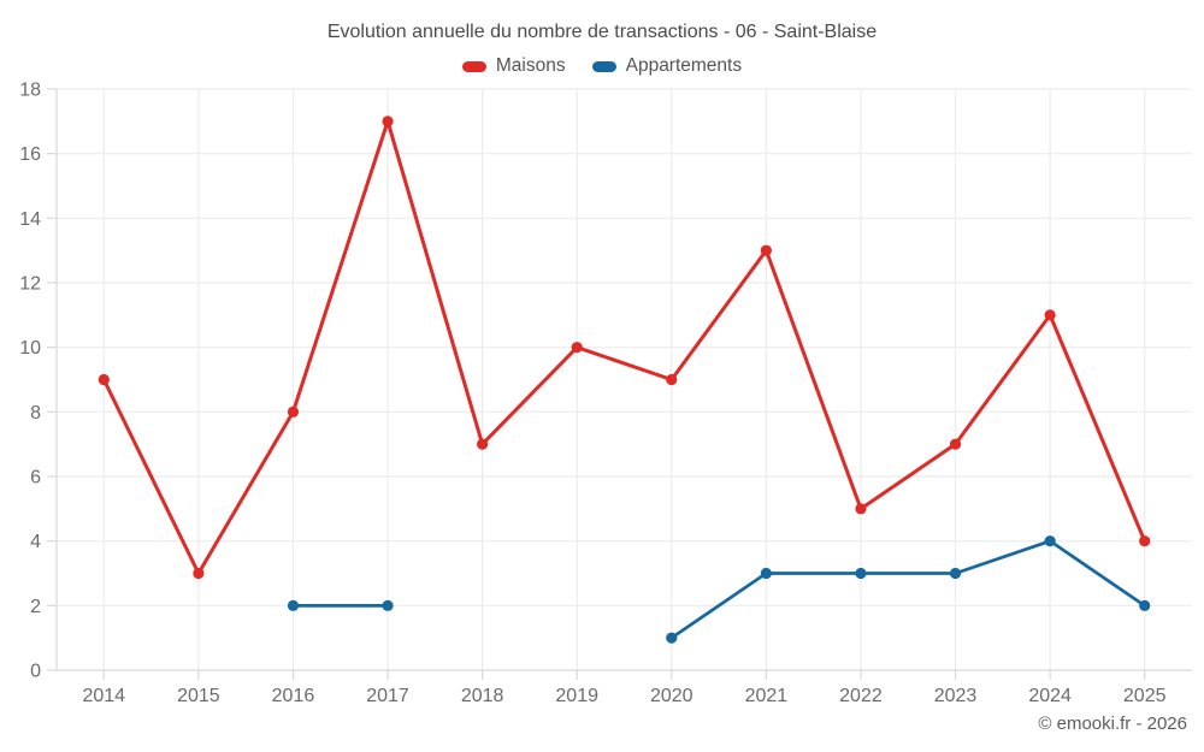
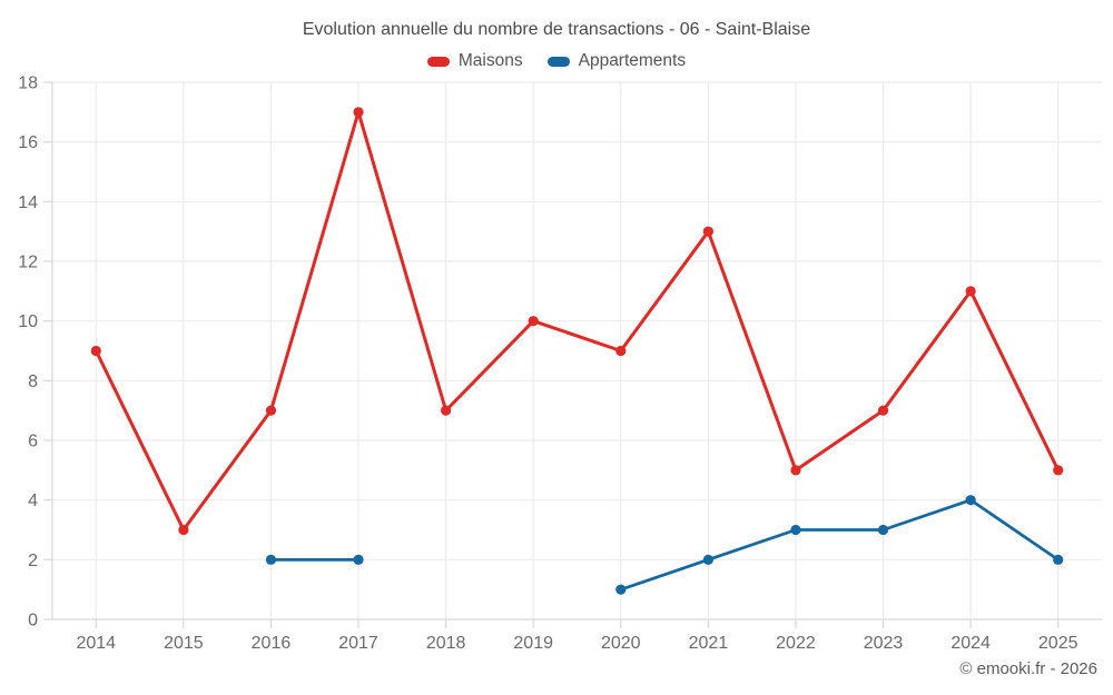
Maisons/2016: 8 -> 7
Appartements/2021: 3 -> 2
Maisons/2025: 4 -> 5
